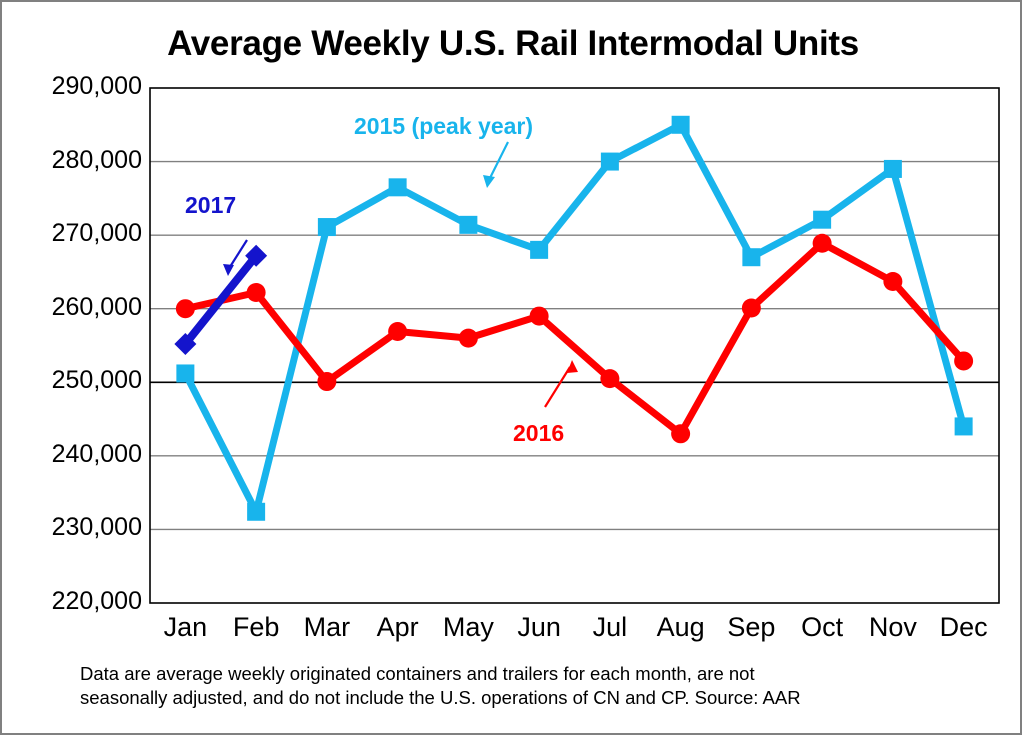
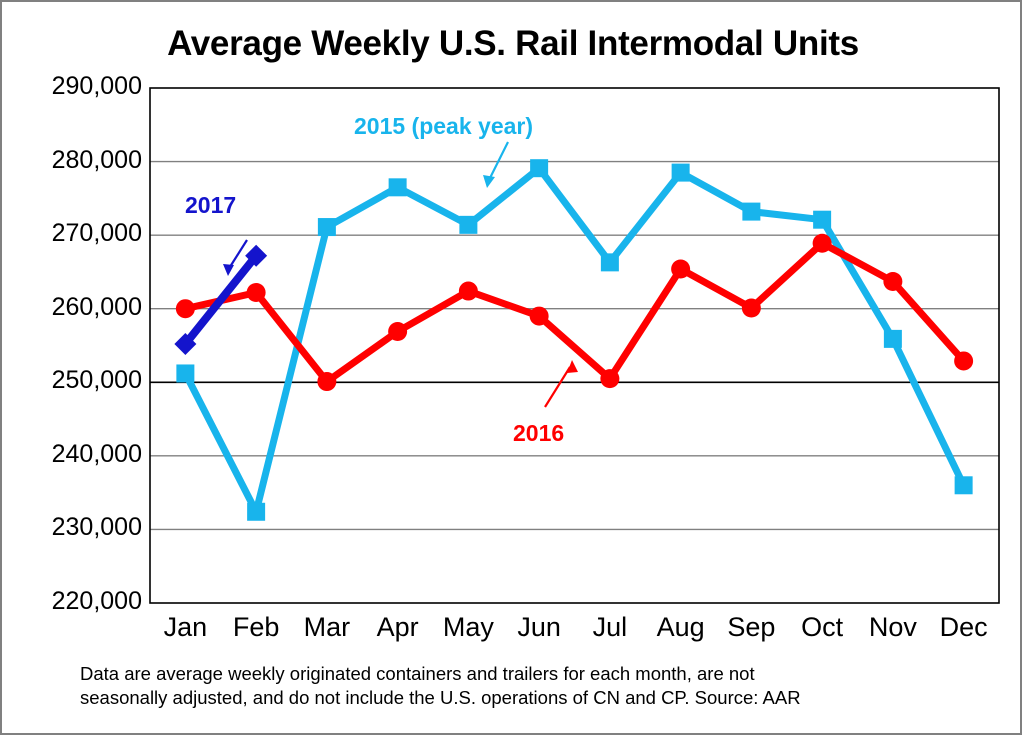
2016/May: 256000 -> 262000
2015 (peak year)/Jun: 268000 -> 279000
2015 (peak year)/Jul: 280000 -> 266000
2015 (peak year)/Aug: 285000 -> 278000
2016/Aug: 243000 -> 265000
2015 (peak year)/Sep: 267000 -> 273000
2015 (peak year)/Nov: 279000 -> 256000
2015 (peak year)/Dec: 244000 -> 236000
